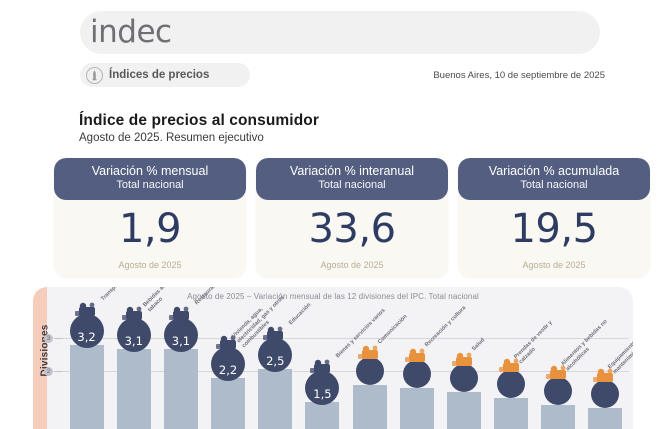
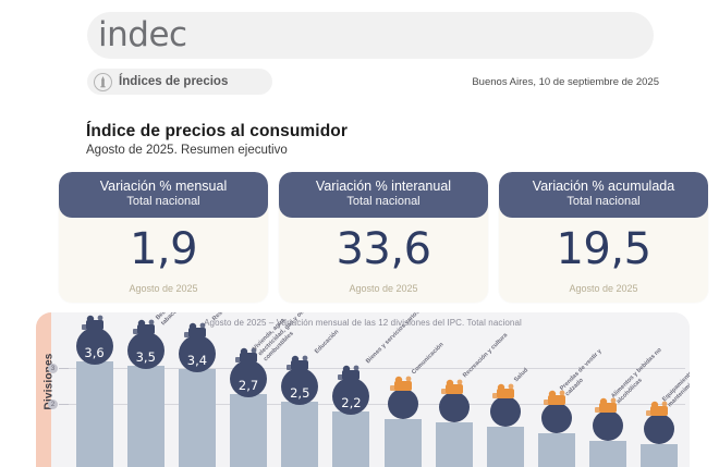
Transporte: 3,2 -> 3,6
Bebidas alcohólicas y tabaco: 3,1 -> 3,5
Restaurantes y hoteles: 3,1 -> 3,4
Vivienda, agua, electricidad, gas y otros combustibles: 2,2 -> 2,7
Bienes y servicios varios: 1,5 -> 2,2
